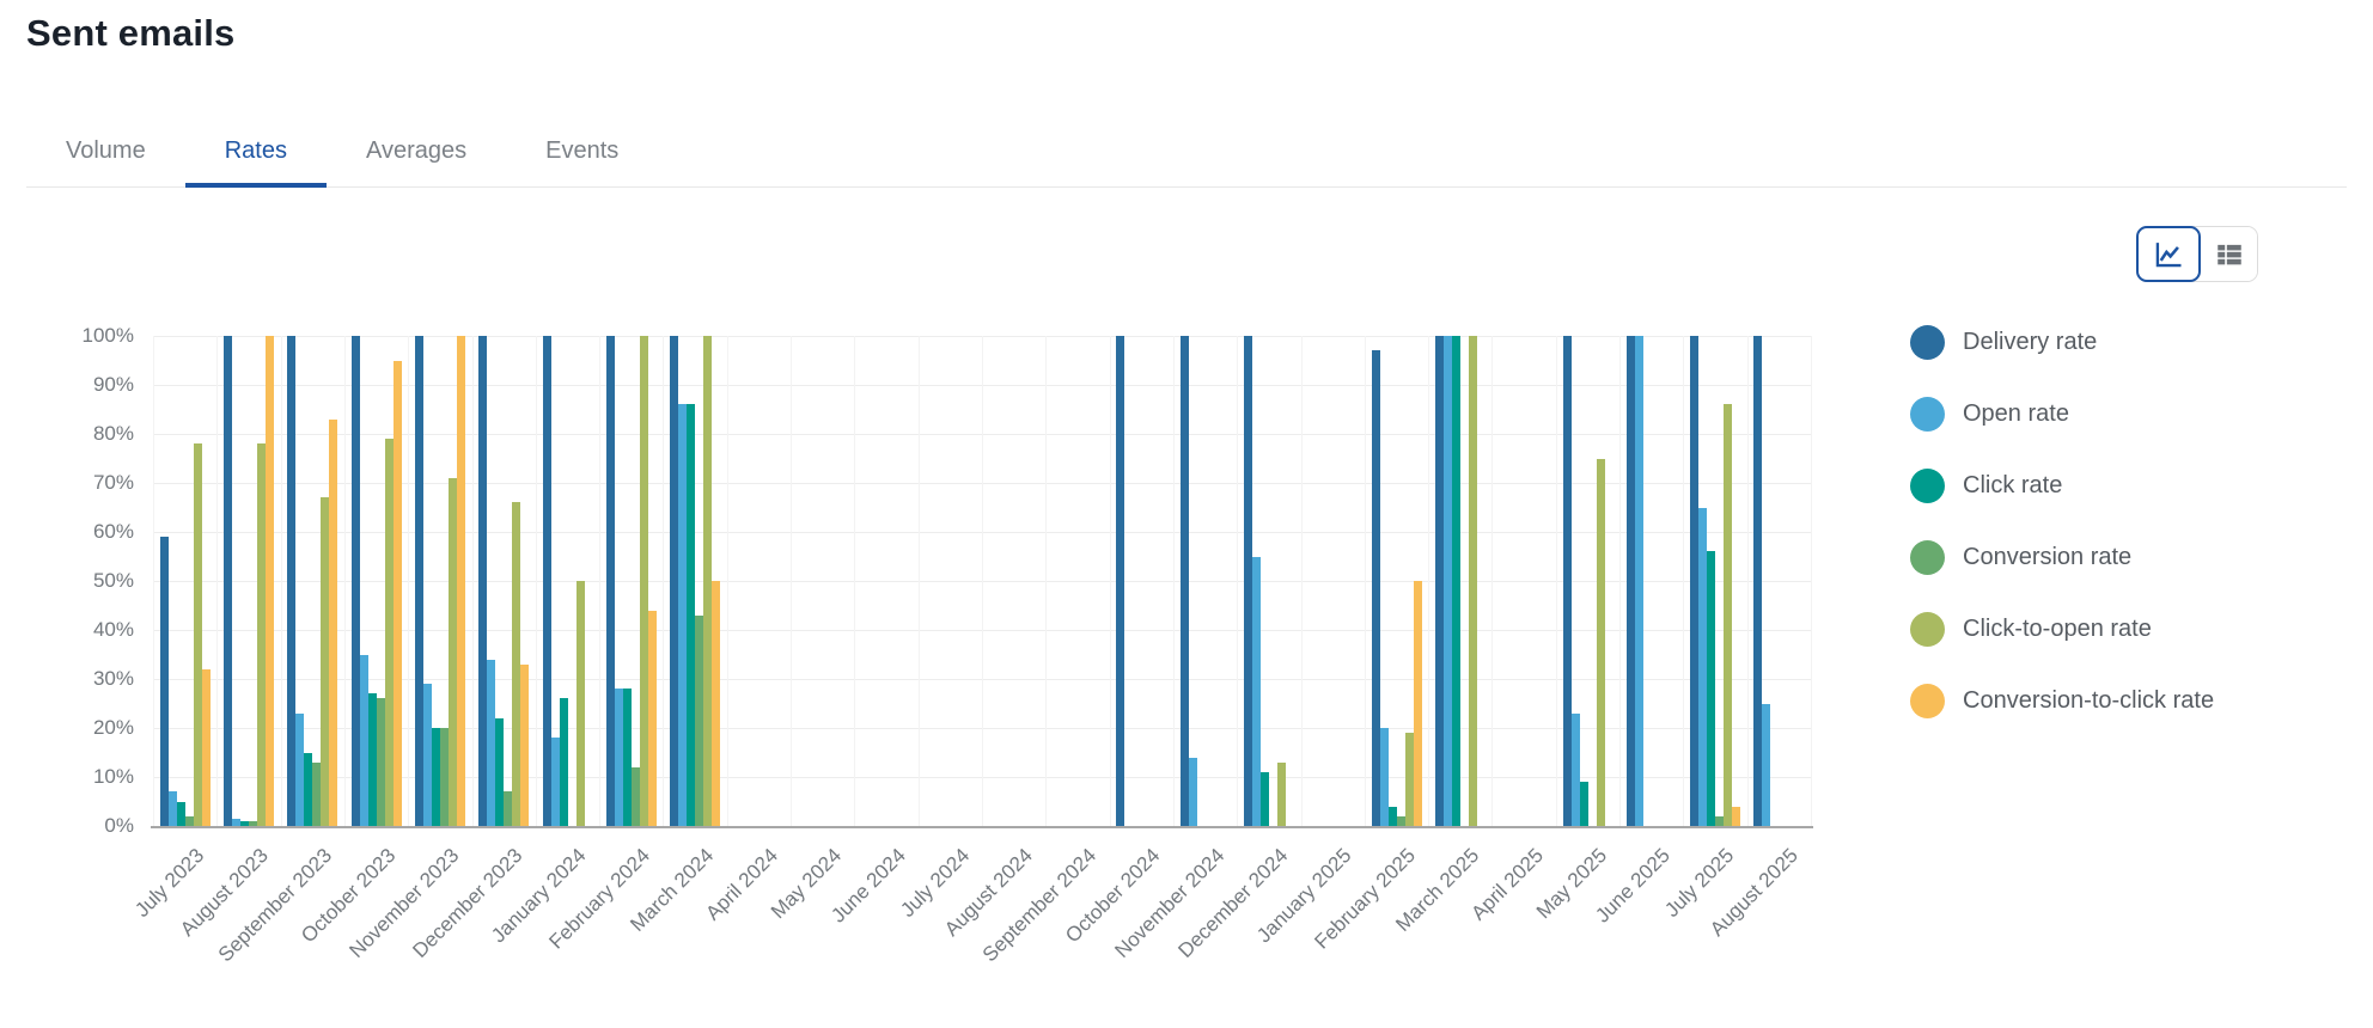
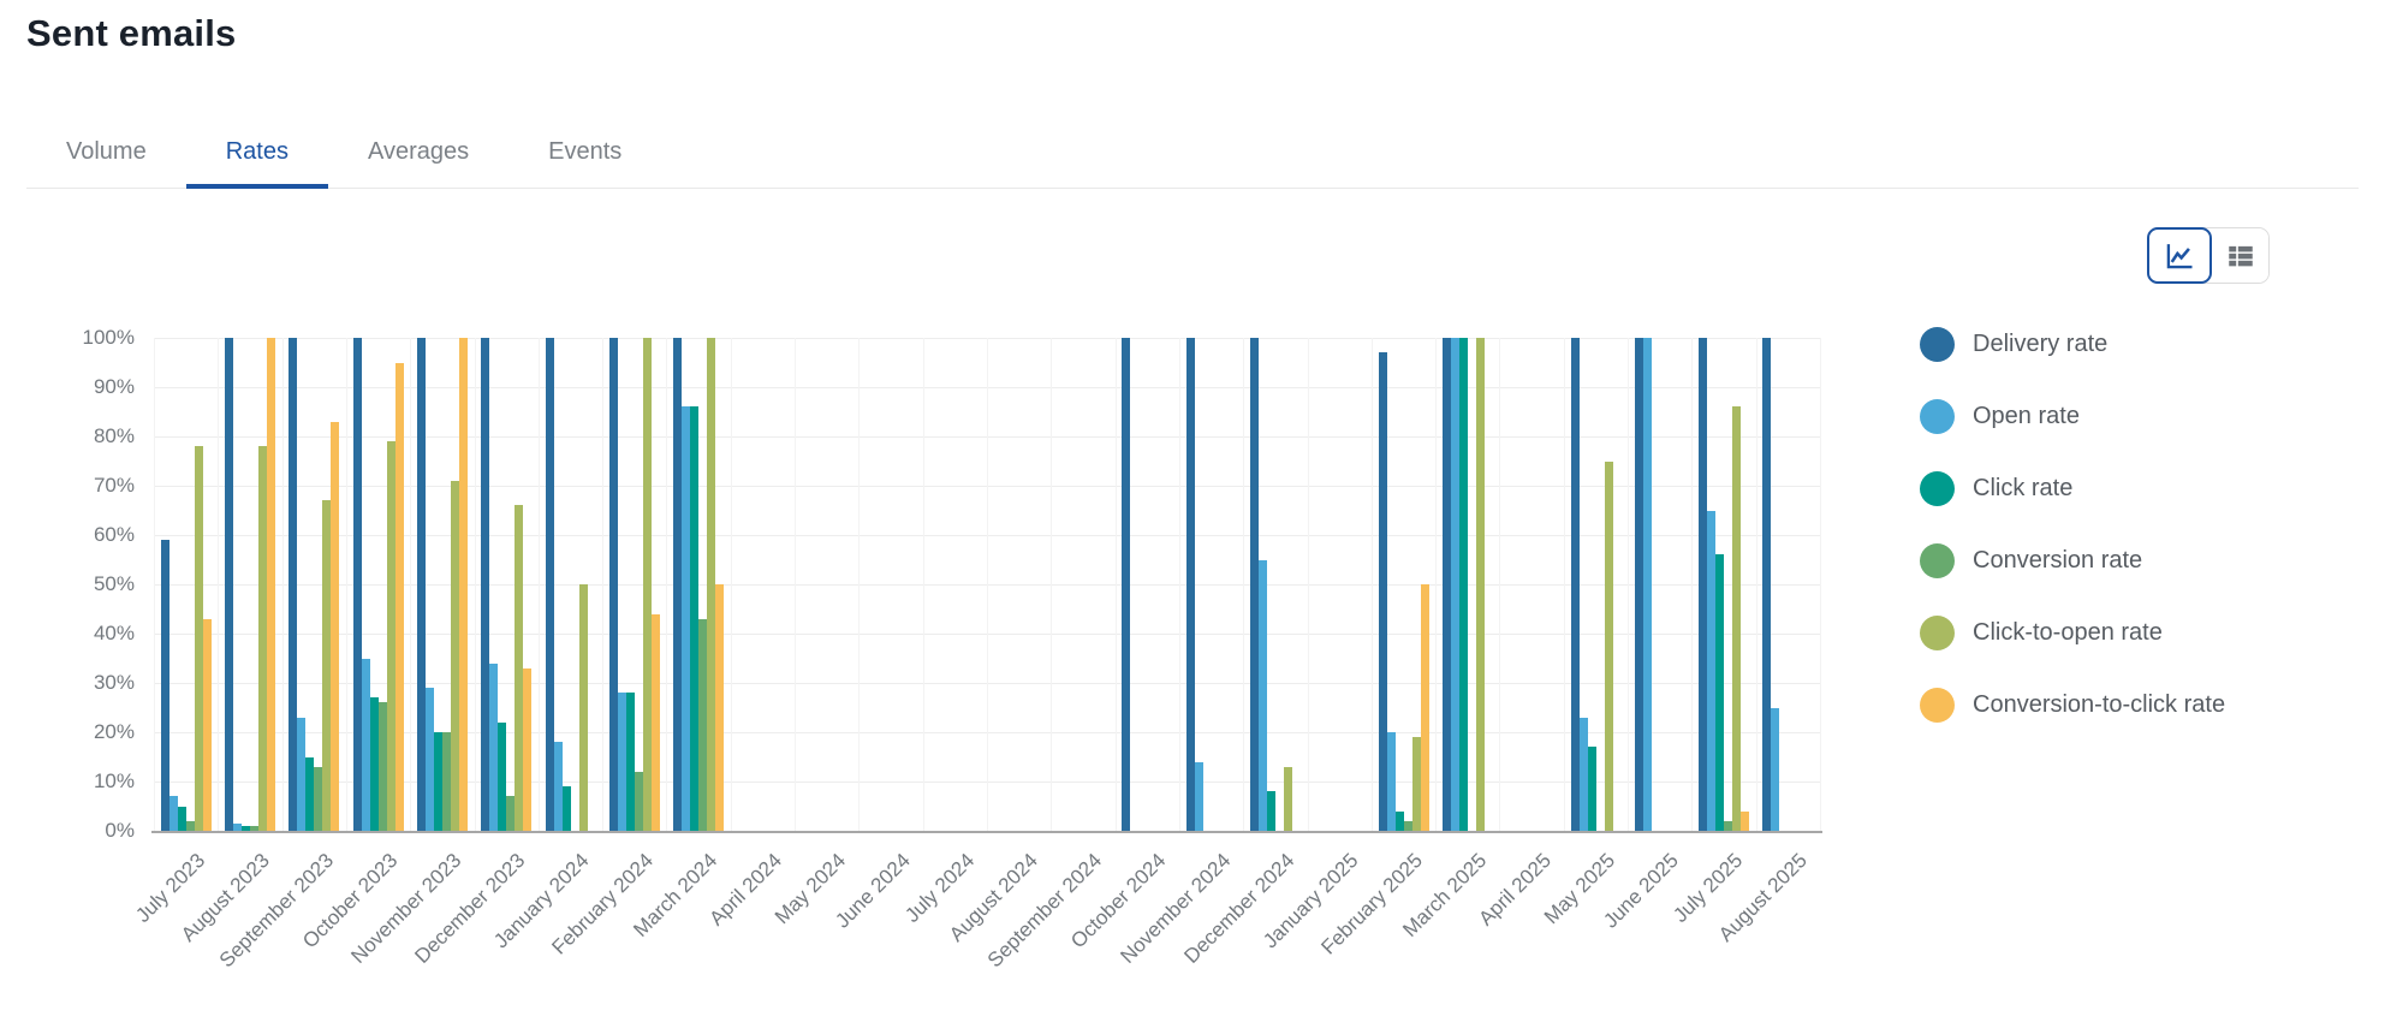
Conversion-to-click rate/July 2023: 32% -> 43%
Click rate/January 2024: 26% -> 9%
Click rate/December 2024: 11% -> 8%
Click rate/May 2025: 9% -> 17%
